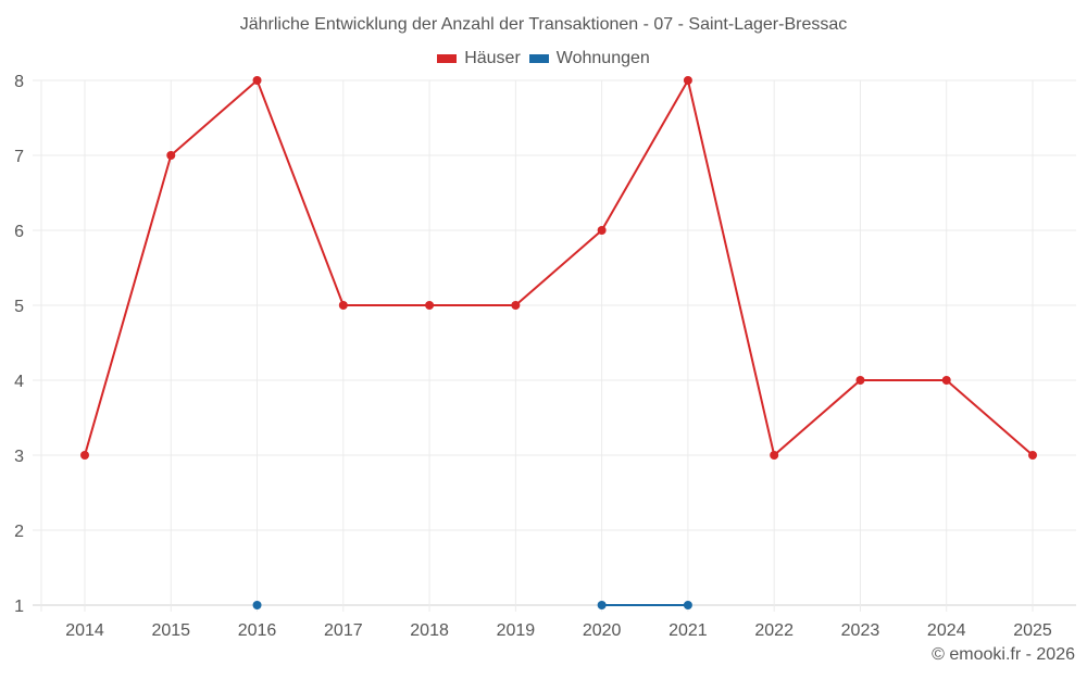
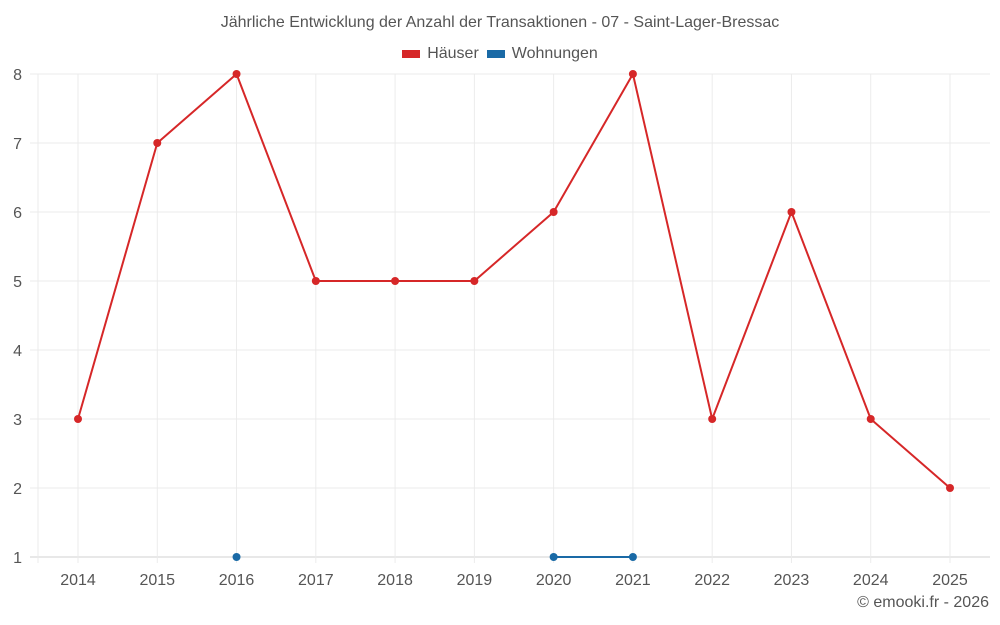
Häuser/2023: 4 -> 6
Häuser/2024: 4 -> 3
Häuser/2025: 3 -> 2
